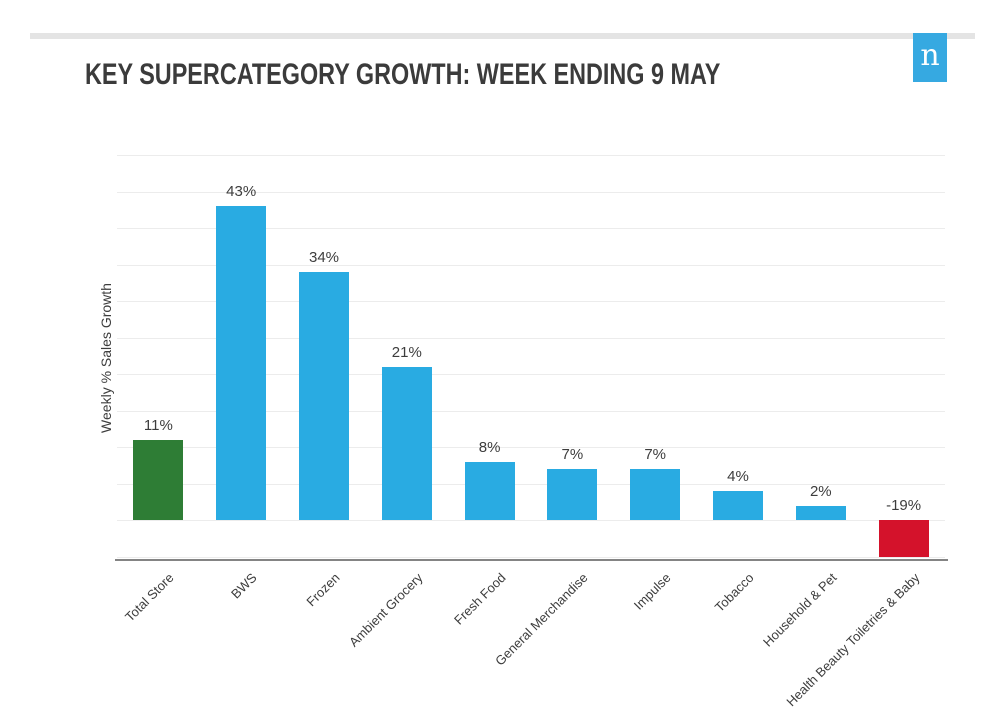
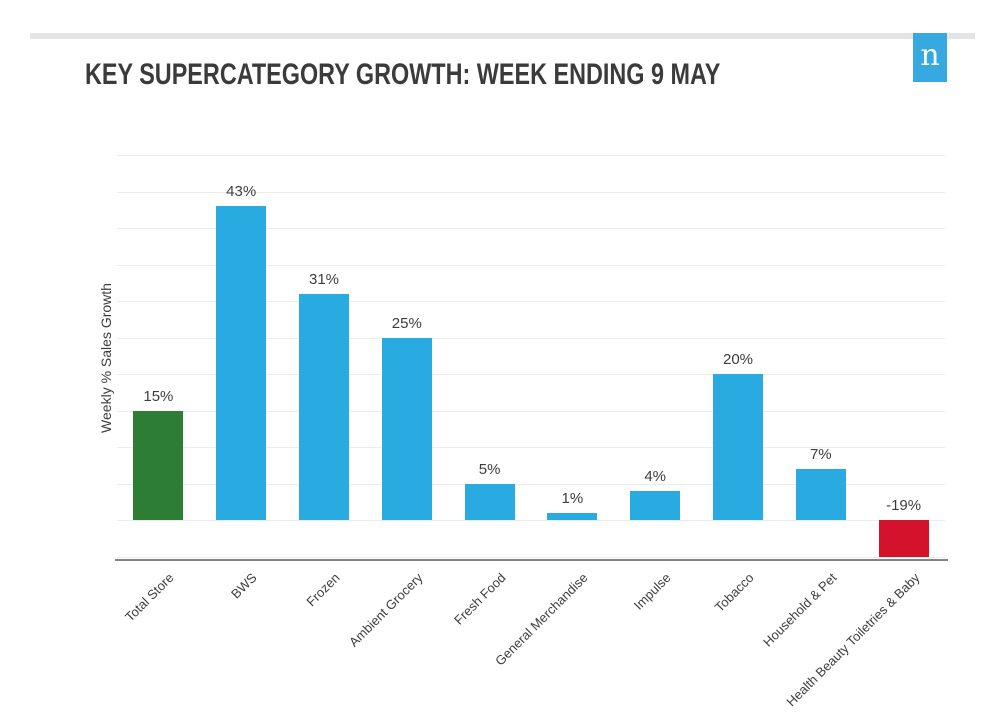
Total Store: 11% -> 15%
Frozen: 34% -> 31%
Ambient Grocery: 21% -> 25%
Fresh Food: 8% -> 5%
General Merchandise: 7% -> 1%
Impulse: 7% -> 4%
Tobacco: 4% -> 20%
Household & Pet: 2% -> 7%
